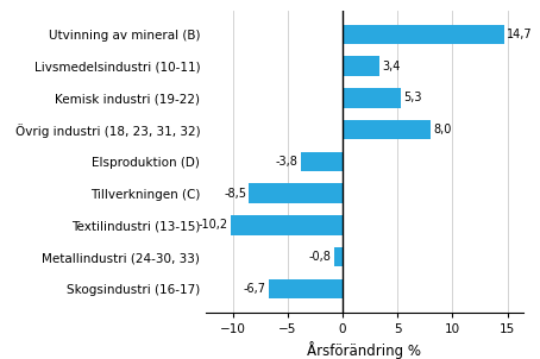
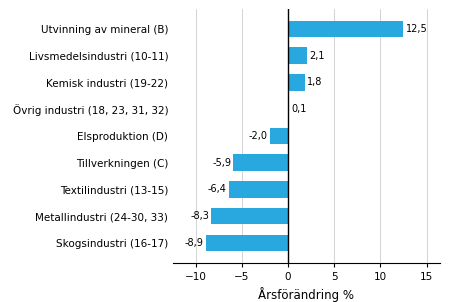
Utvinning av mineral (B): 14,7 -> 12,5
Livsmedelsindustri (10-11): 3,4 -> 2,1
Kemisk industri (19-22): 5,3 -> 1,8
Övrig industri (18, 23, 31, 32): 8,0 -> 0,1
Elsproduktion (D): -3,8 -> -2,0
Tillverkningen (C): -8,5 -> -5,9
Textilindustri (13-15): -10,2 -> -6,4
Metallindustri (24-30, 33): -0,8 -> -8,3
Skogsindustri (16-17): -6,7 -> -8,9
